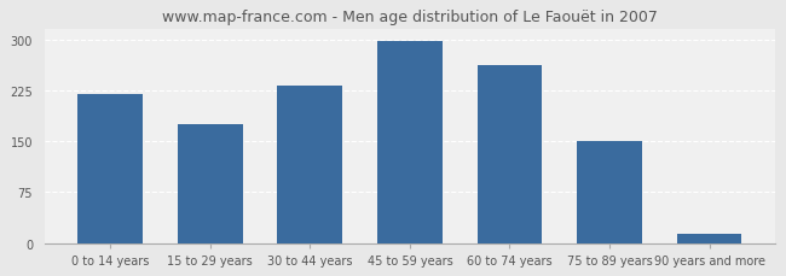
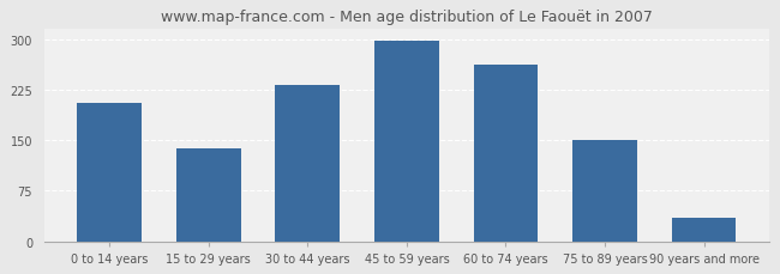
0 to 14 years: 220 -> 206
15 to 29 years: 175 -> 138
90 years and more: 13 -> 34
